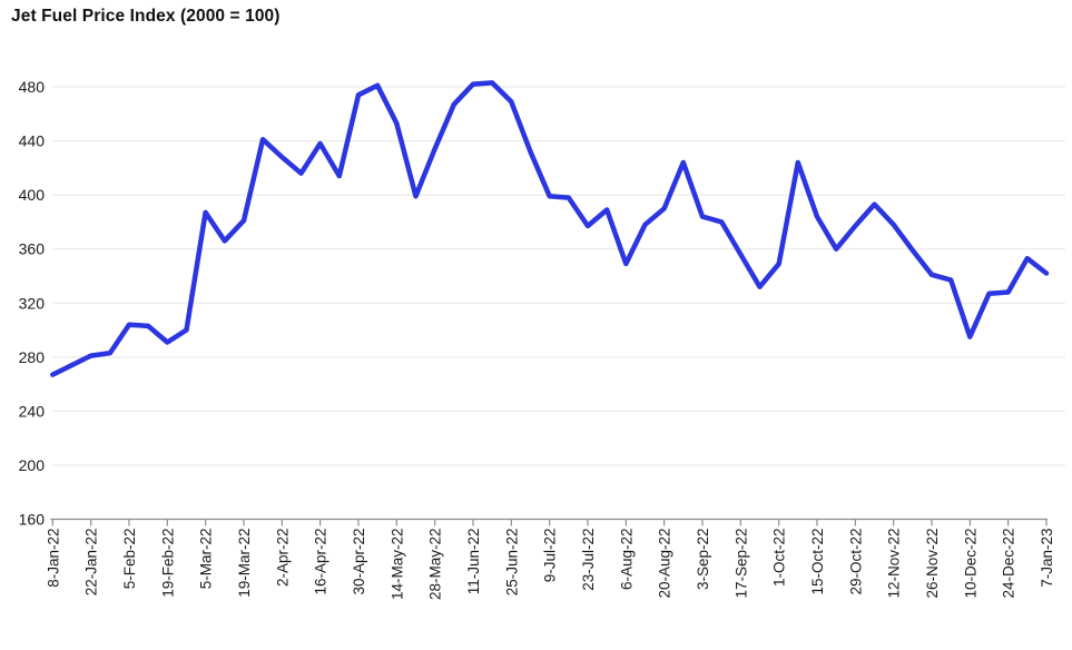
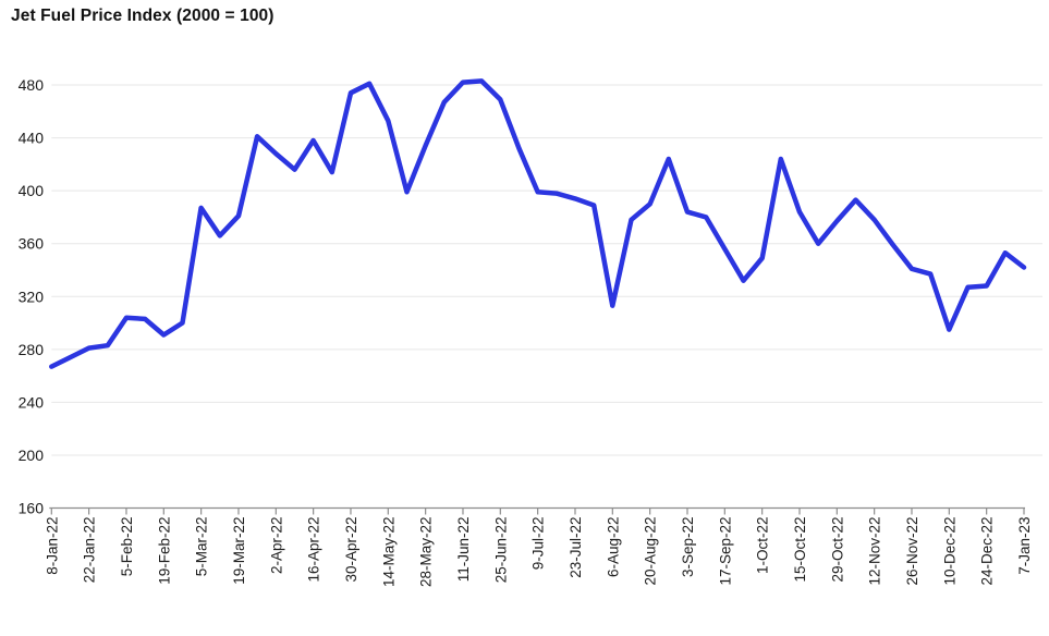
23-Jul-22: 377 -> 394
6-Aug-22: 349 -> 313
